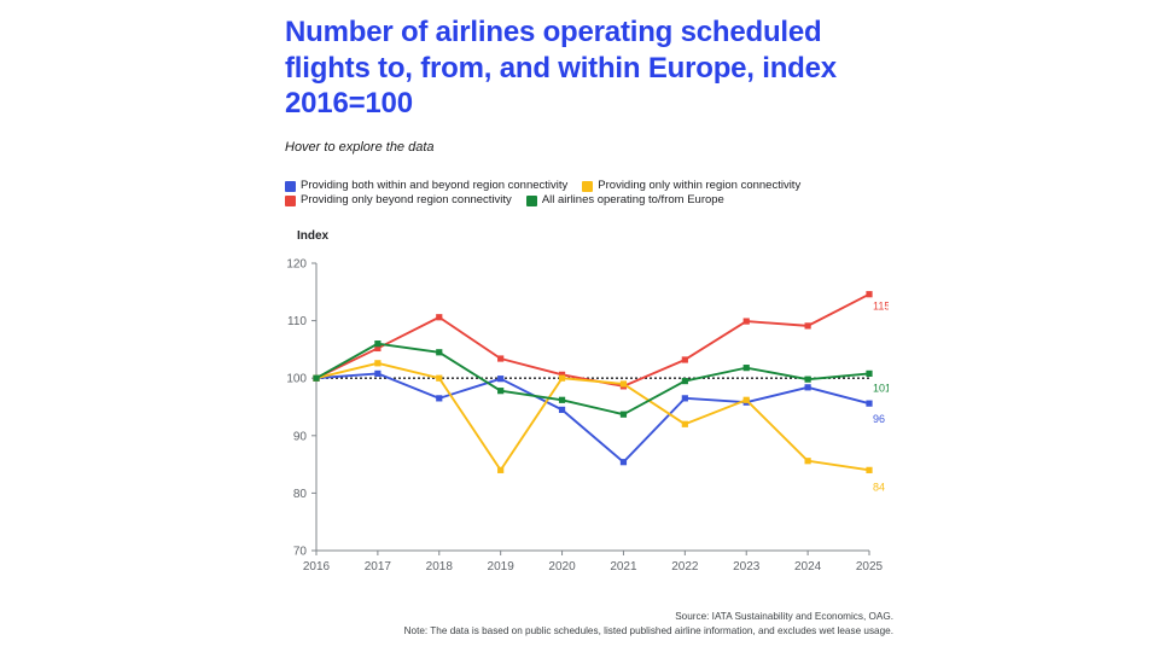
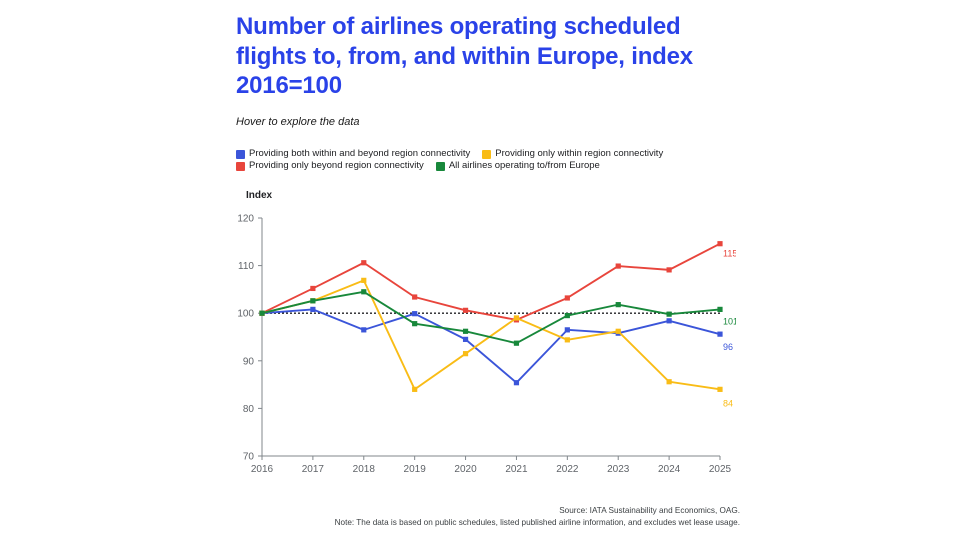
All airlines operating to/from Europe/2017: 106 -> 103
Providing only within region connectivity/2018: 100 -> 107
Providing only within region connectivity/2020: 100 -> 92
Providing only within region connectivity/2022: 92 -> 94
